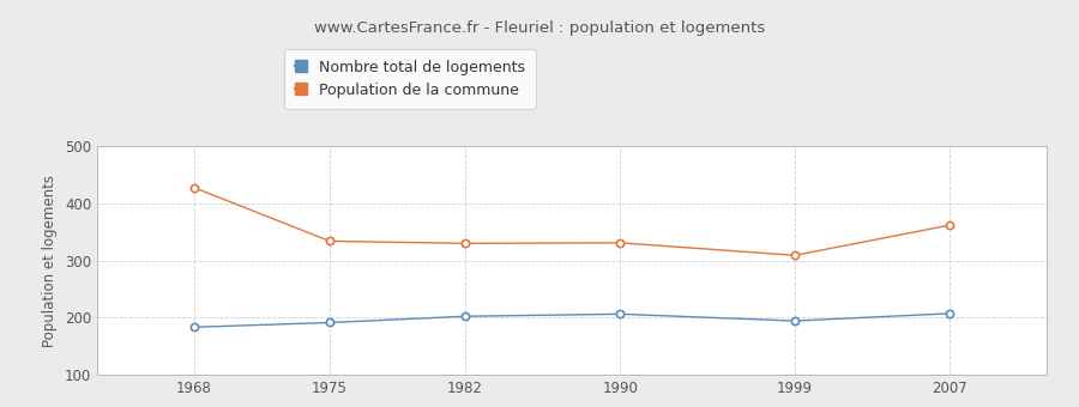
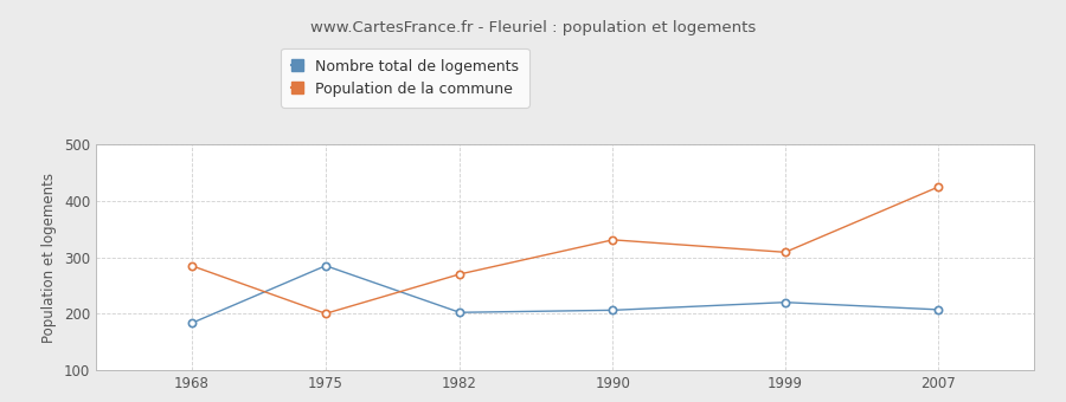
Population de la commune/1968: 428 -> 285
Nombre total de logements/1975: 191 -> 285
Population de la commune/1975: 334 -> 200
Population de la commune/1982: 330 -> 270
Nombre total de logements/1999: 194 -> 220
Population de la commune/2007: 362 -> 425
